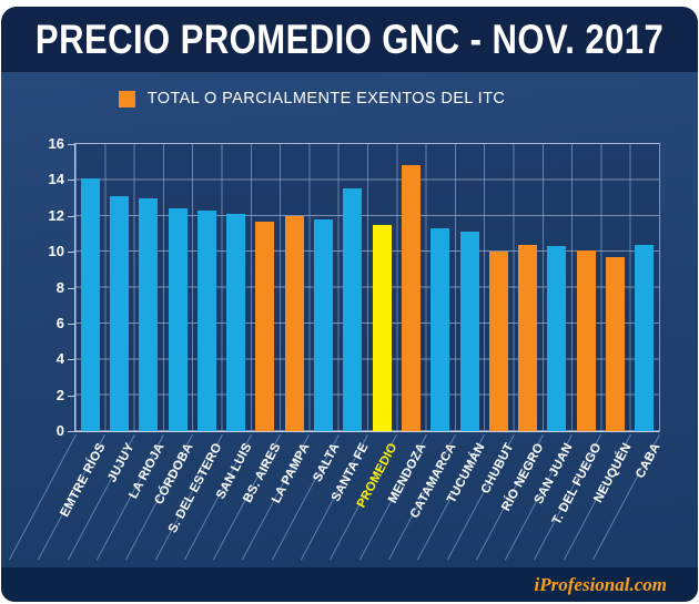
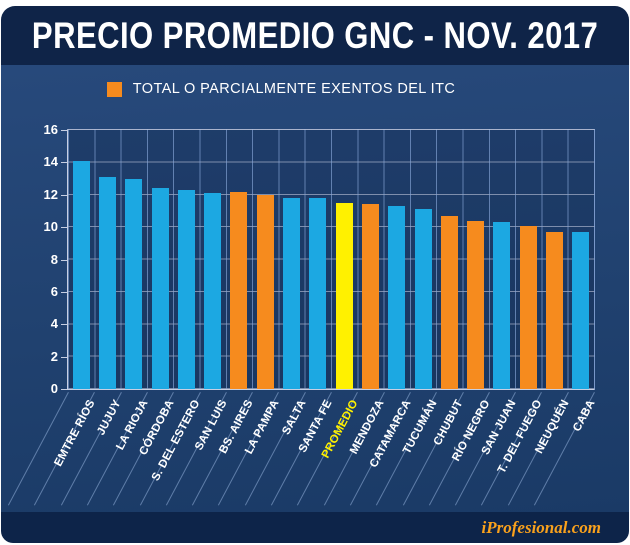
BS. AIRES: 11.7 -> 12.2
SANTA FE: 13.5 -> 11.8
MENDOZA: 14.8 -> 11.4
CHUBUT: 10.0 -> 10.7
CABA: 10.4 -> 9.7
